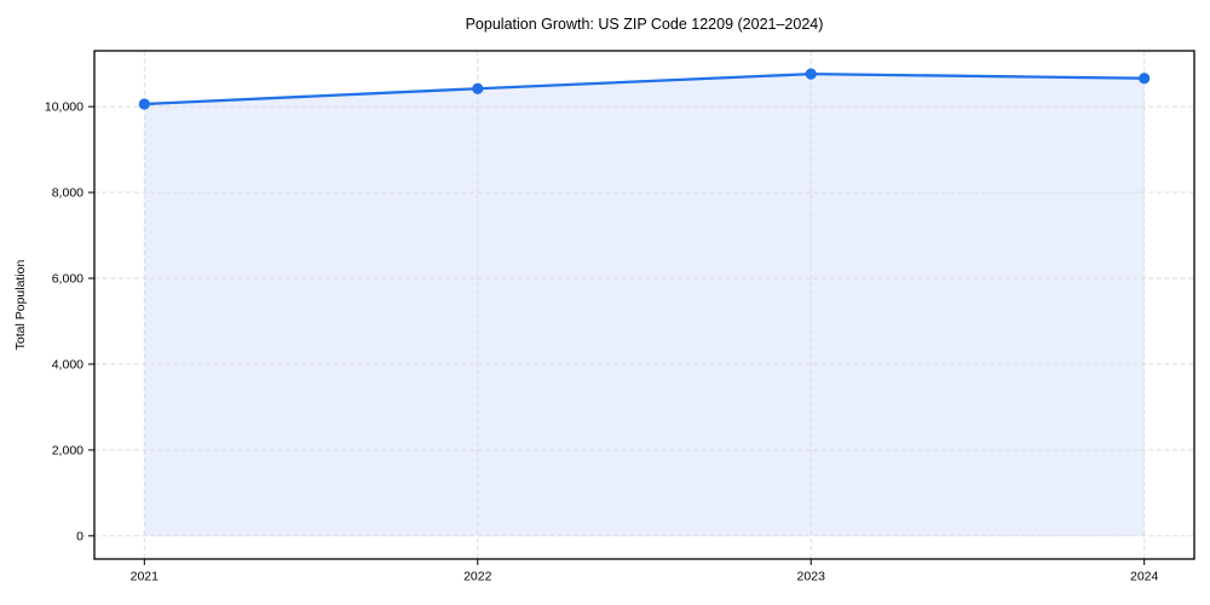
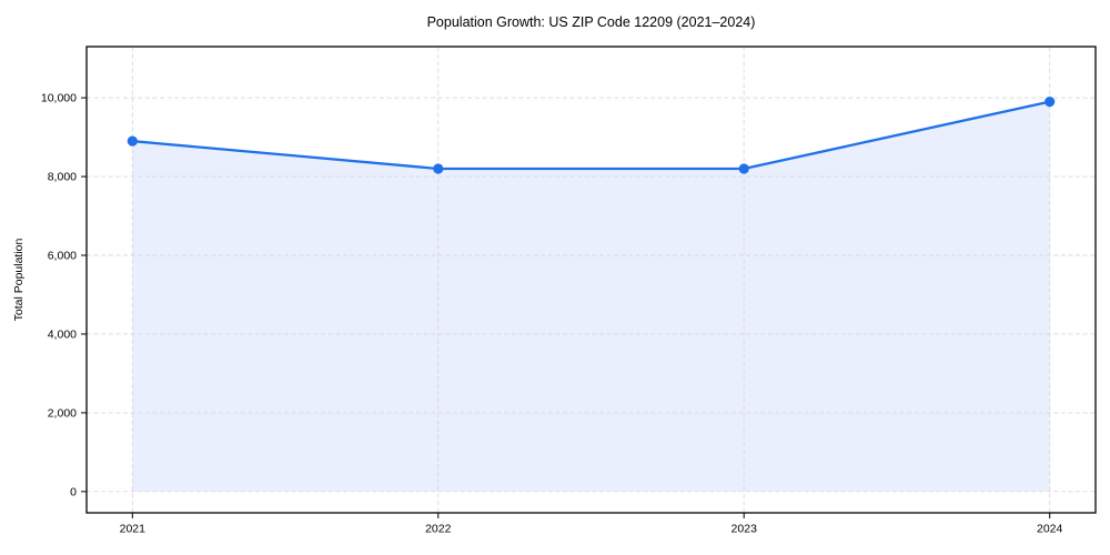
2021: 10100 -> 8900
2022: 10400 -> 8200
2023: 10800 -> 8200
2024: 10700 -> 9900
